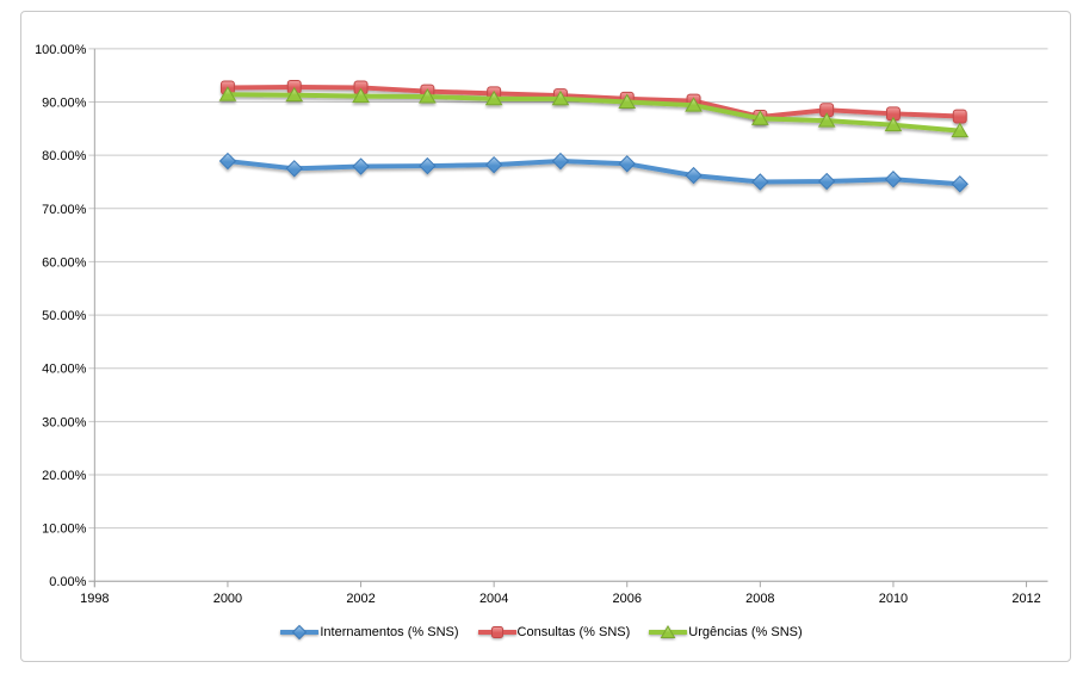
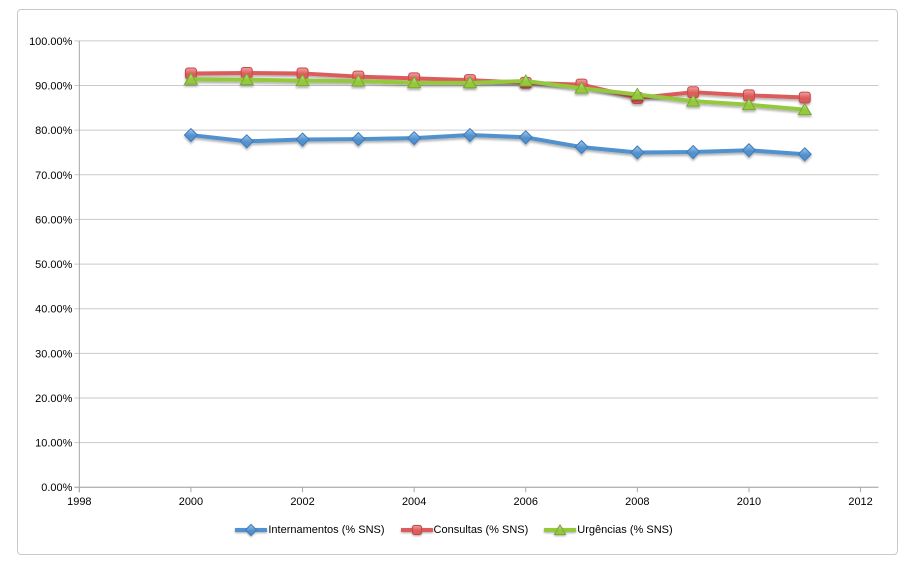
Urgências (% SNS)/2006: 90% -> 91%
Urgências (% SNS)/2008: 87% -> 88%
